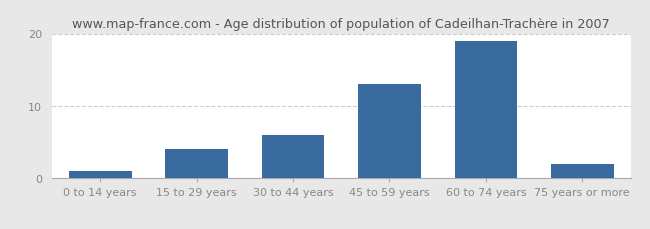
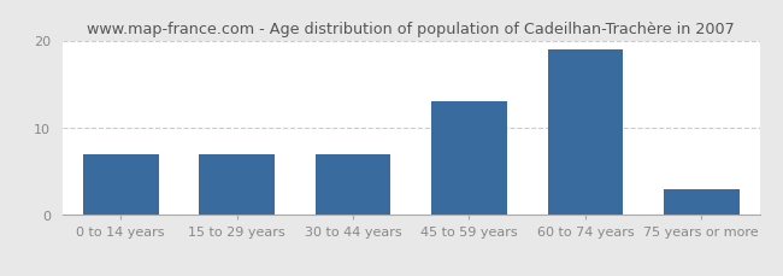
0 to 14 years: 1 -> 7
15 to 29 years: 4 -> 7
30 to 44 years: 6 -> 7
75 years or more: 2 -> 3
